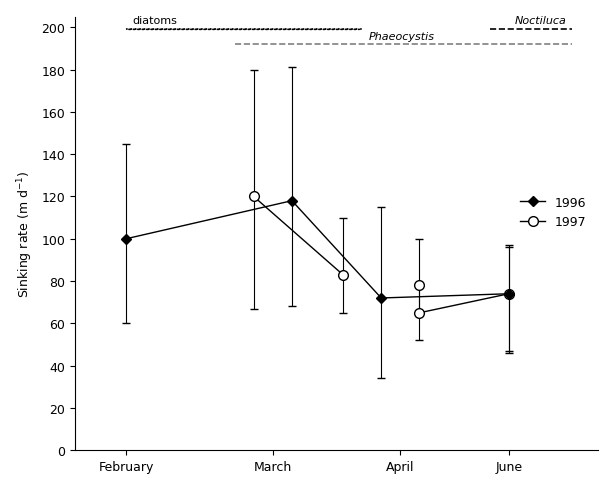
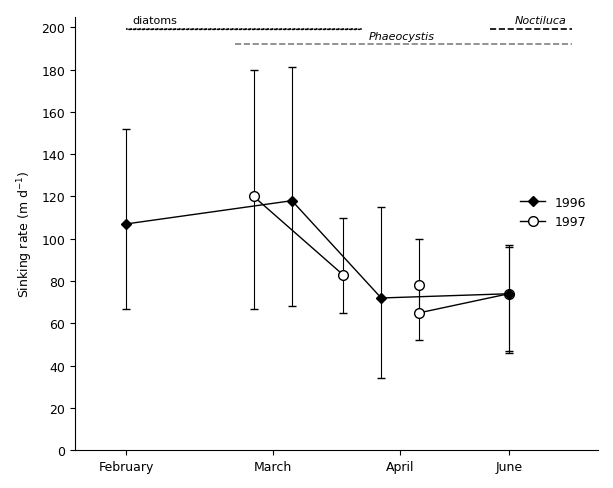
February: 100 -> 107
